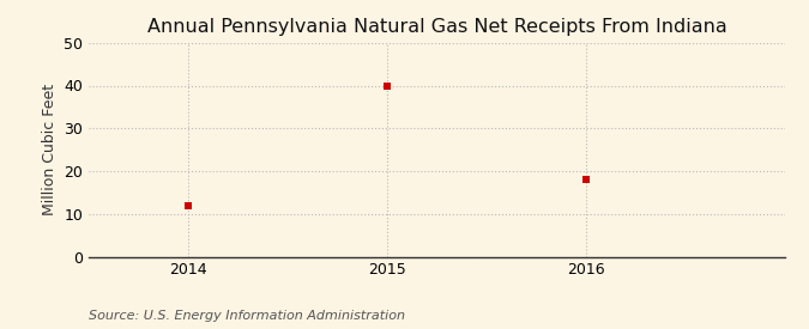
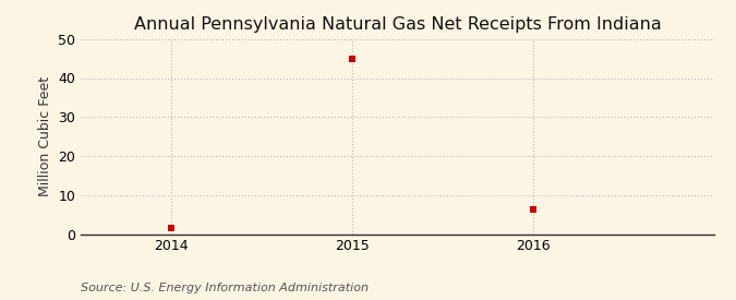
2014: 12.0 -> 1.4
2015: 40.0 -> 45.0
2016: 18.0 -> 6.2
